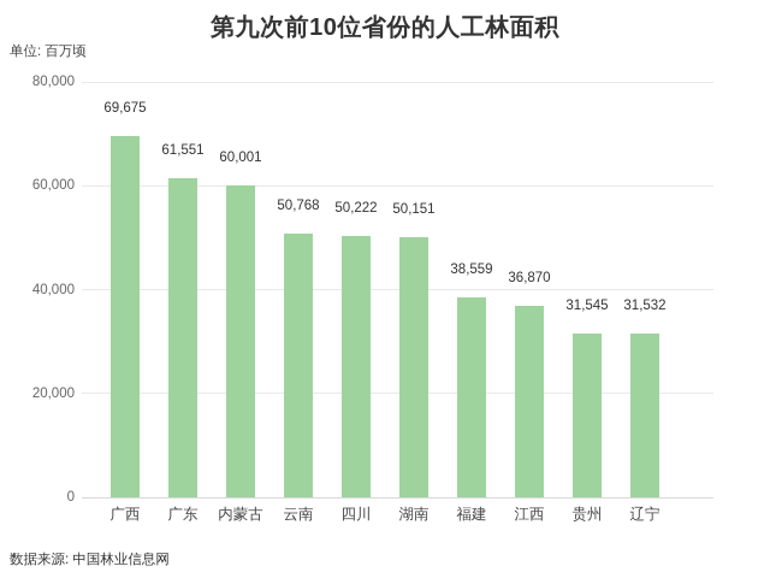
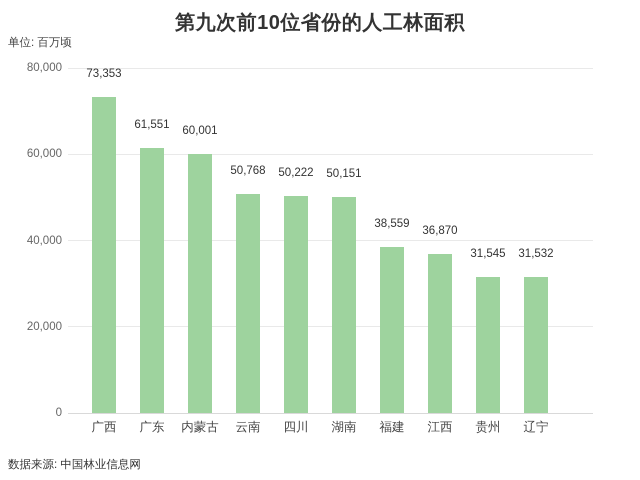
广西: 69,675 -> 73,353
